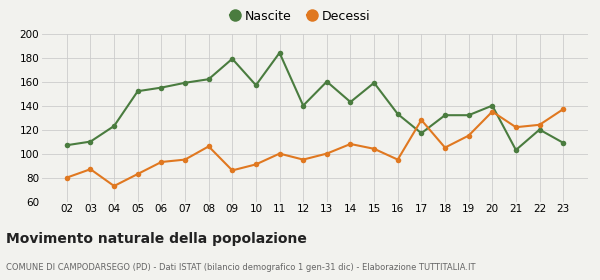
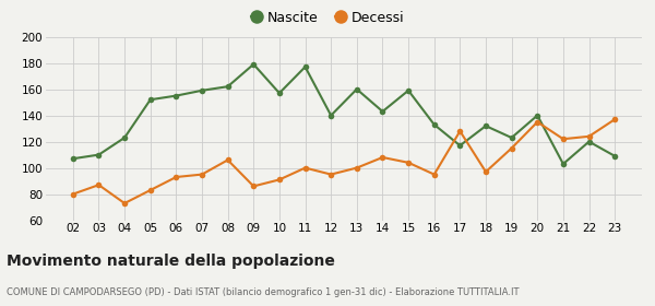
Nascite/11: 184 -> 177
Decessi/18: 105 -> 97
Nascite/19: 132 -> 123
